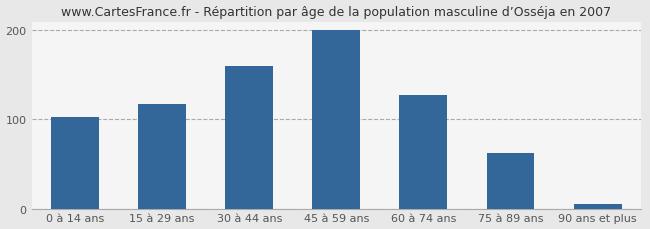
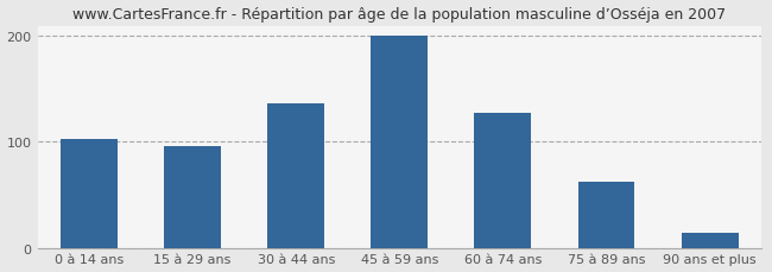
15 à 29 ans: 117 -> 96
30 à 44 ans: 160 -> 136
90 ans et plus: 5 -> 14
